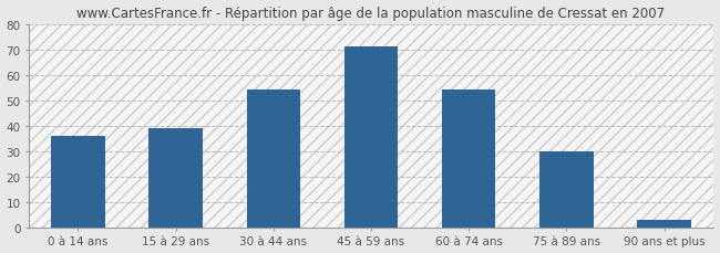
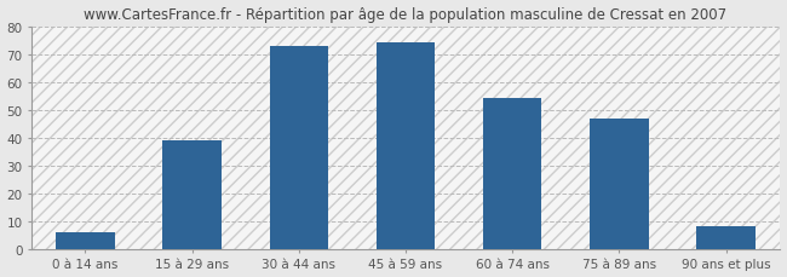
0 à 14 ans: 36 -> 6
30 à 44 ans: 54 -> 73
45 à 59 ans: 71 -> 74
75 à 89 ans: 30 -> 47
90 ans et plus: 3 -> 8
